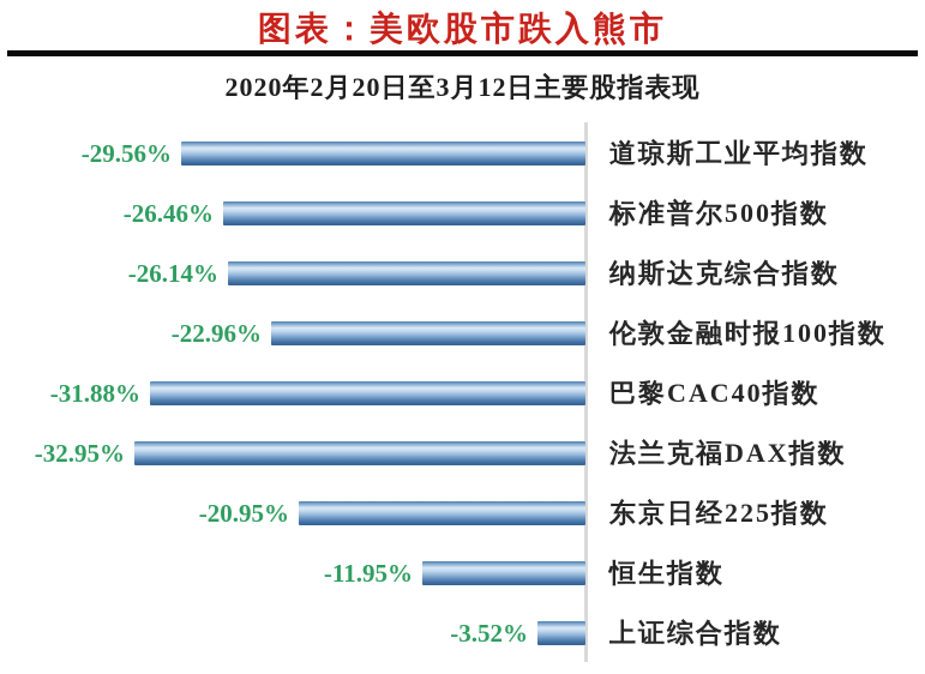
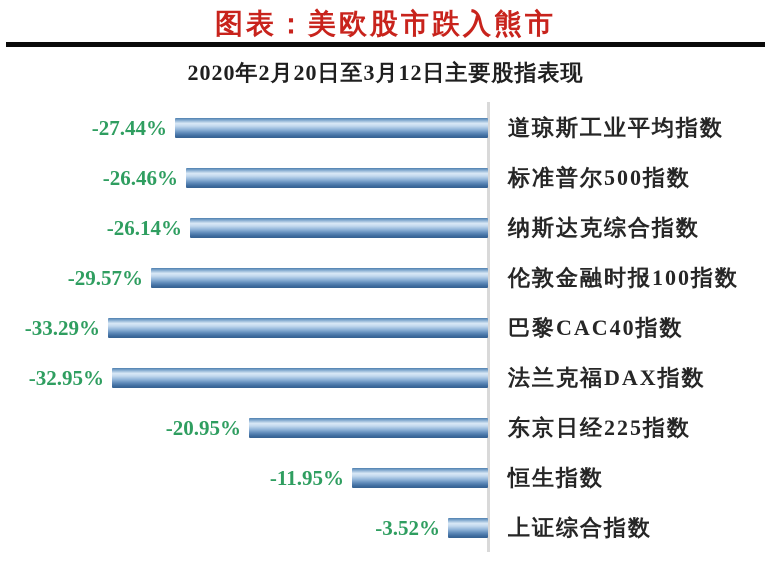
道琼斯工业平均指数: -29.56% -> -27.44%
伦敦金融时报100指数: -22.96% -> -29.57%
巴黎CAC40指数: -31.88% -> -33.29%
